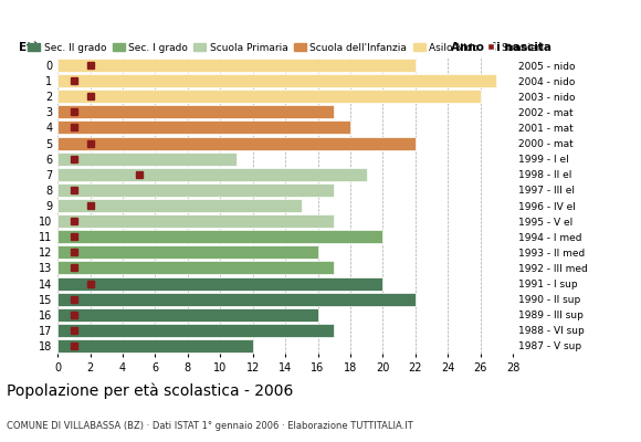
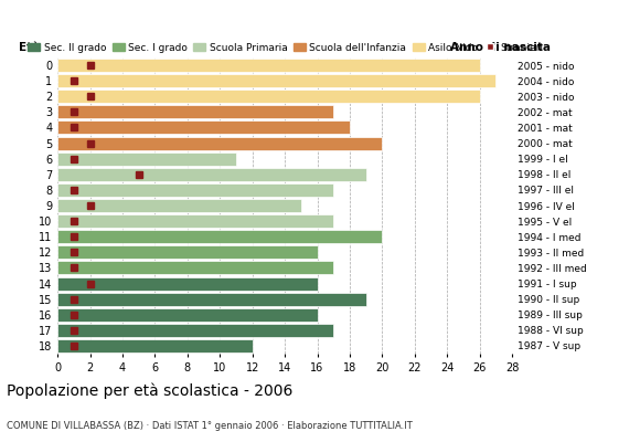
0: 22 -> 26
5: 22 -> 20
14: 20 -> 16
15: 22 -> 19
